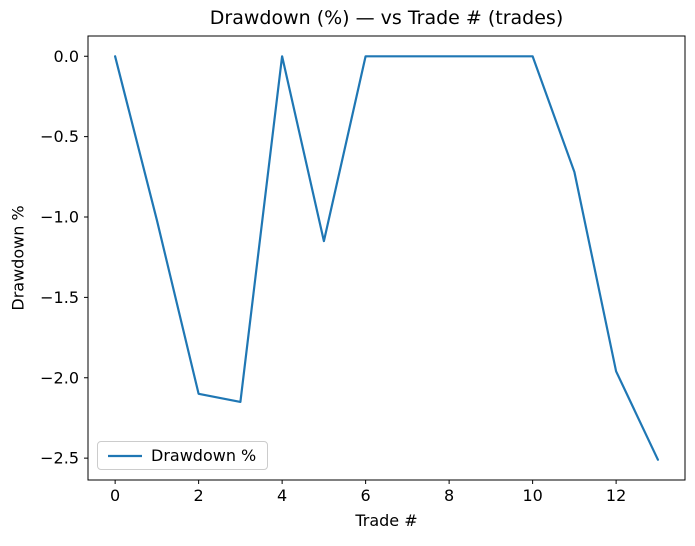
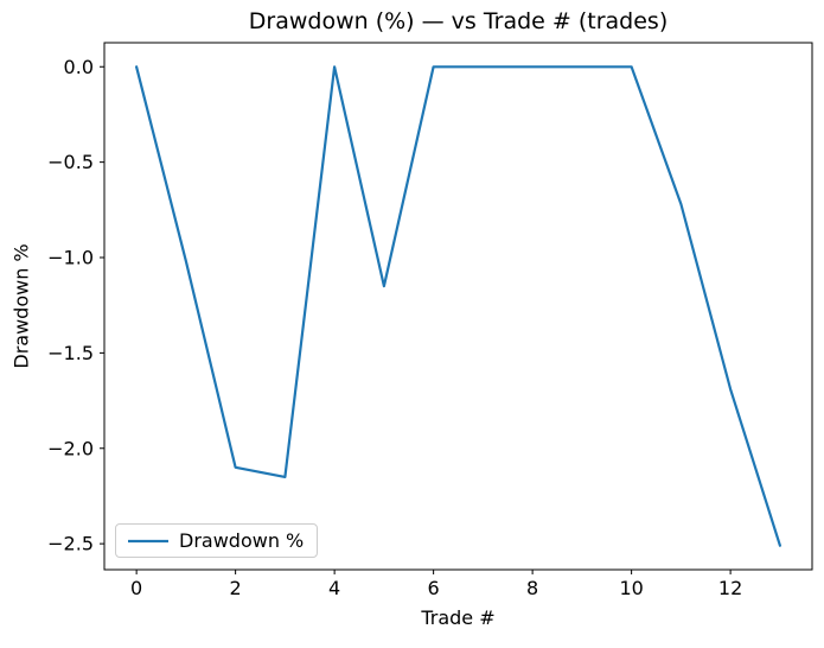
12: -1.96 -> -1.69
